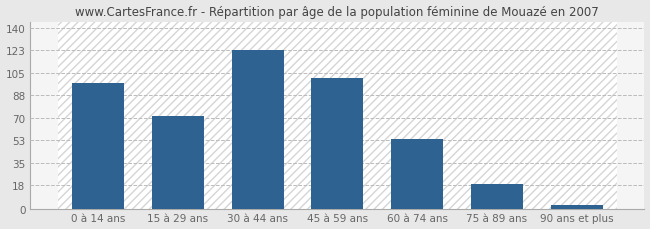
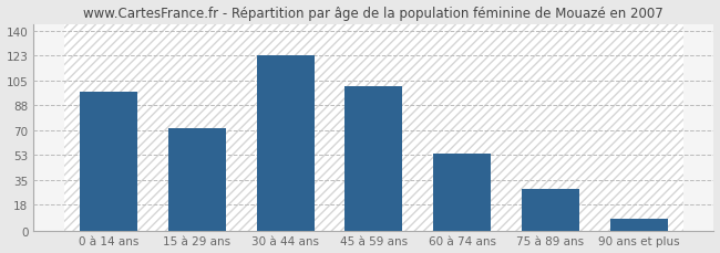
75 à 89 ans: 19 -> 29
90 ans et plus: 3 -> 8
